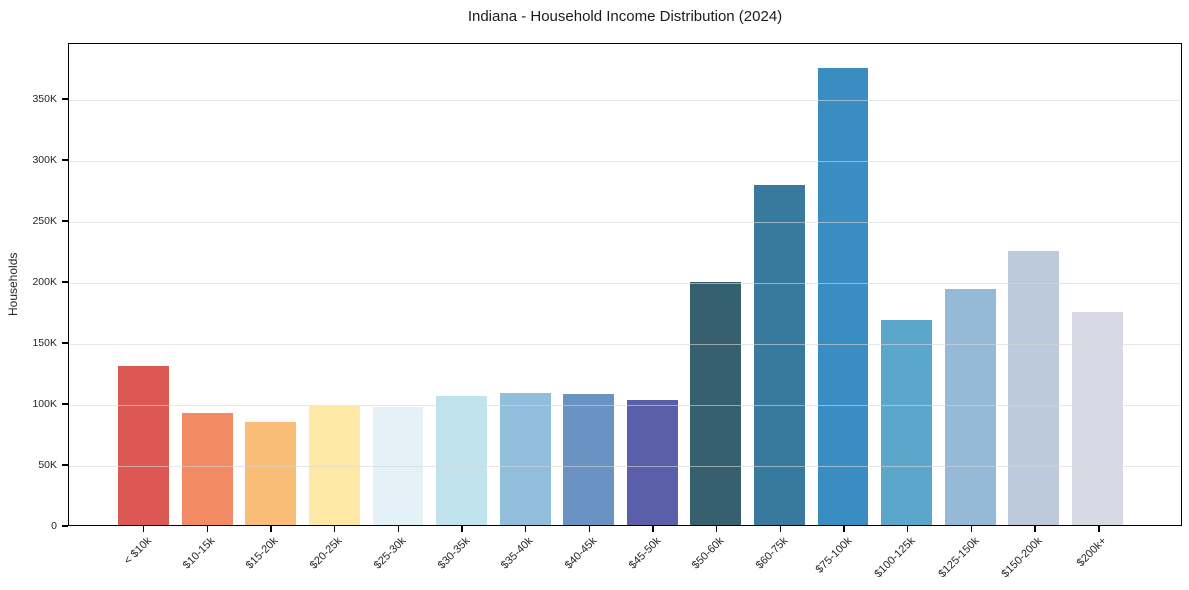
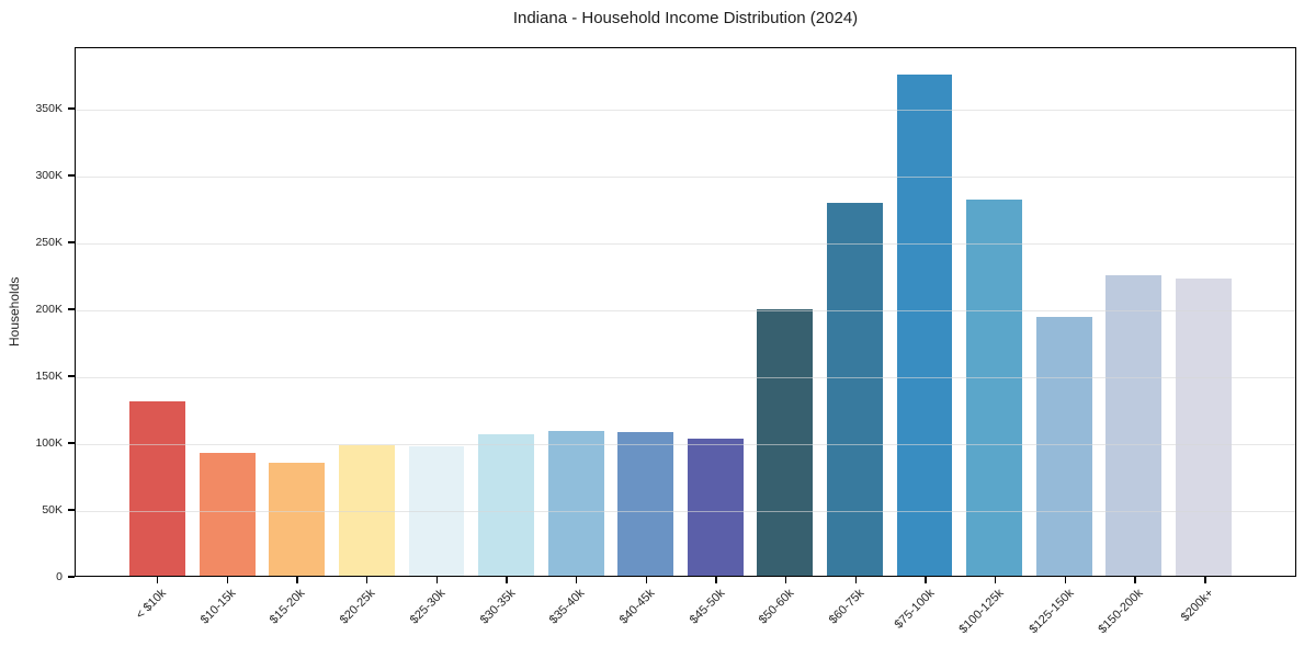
$100-125k: 169K -> 282K
$200k+: 175K -> 223K
